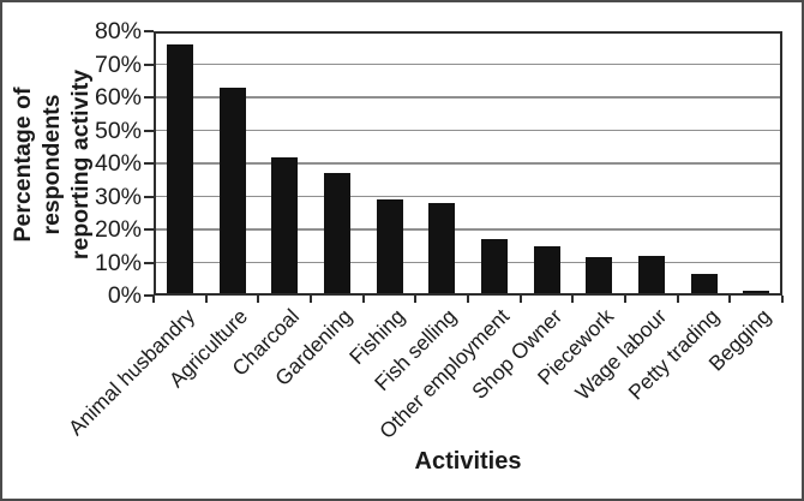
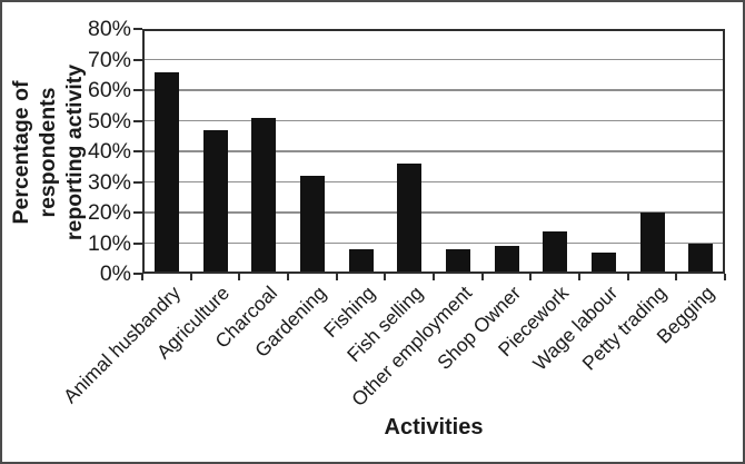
Animal husbandry: 76% -> 66%
Agriculture: 63% -> 47%
Charcoal: 42% -> 51%
Gardening: 37% -> 32%
Fishing: 29% -> 8%
Fish selling: 28% -> 36%
Other employment: 17% -> 8%
Shop Owner: 15% -> 9%
Piecework: 12% -> 14%
Wage labour: 12% -> 7%
Petty trading: 6% -> 20%
Begging: 2% -> 10%
